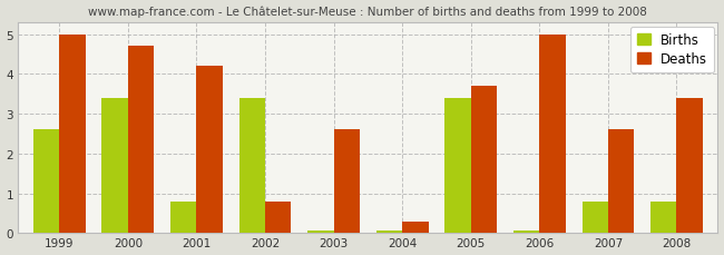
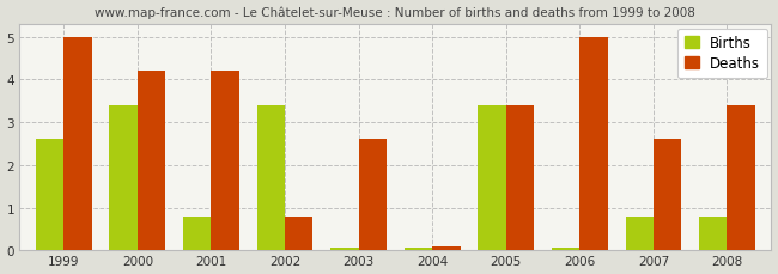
Deaths/2000: 4.7 -> 4.2
Deaths/2004: 0.3 -> 0.1
Deaths/2005: 3.7 -> 3.4
